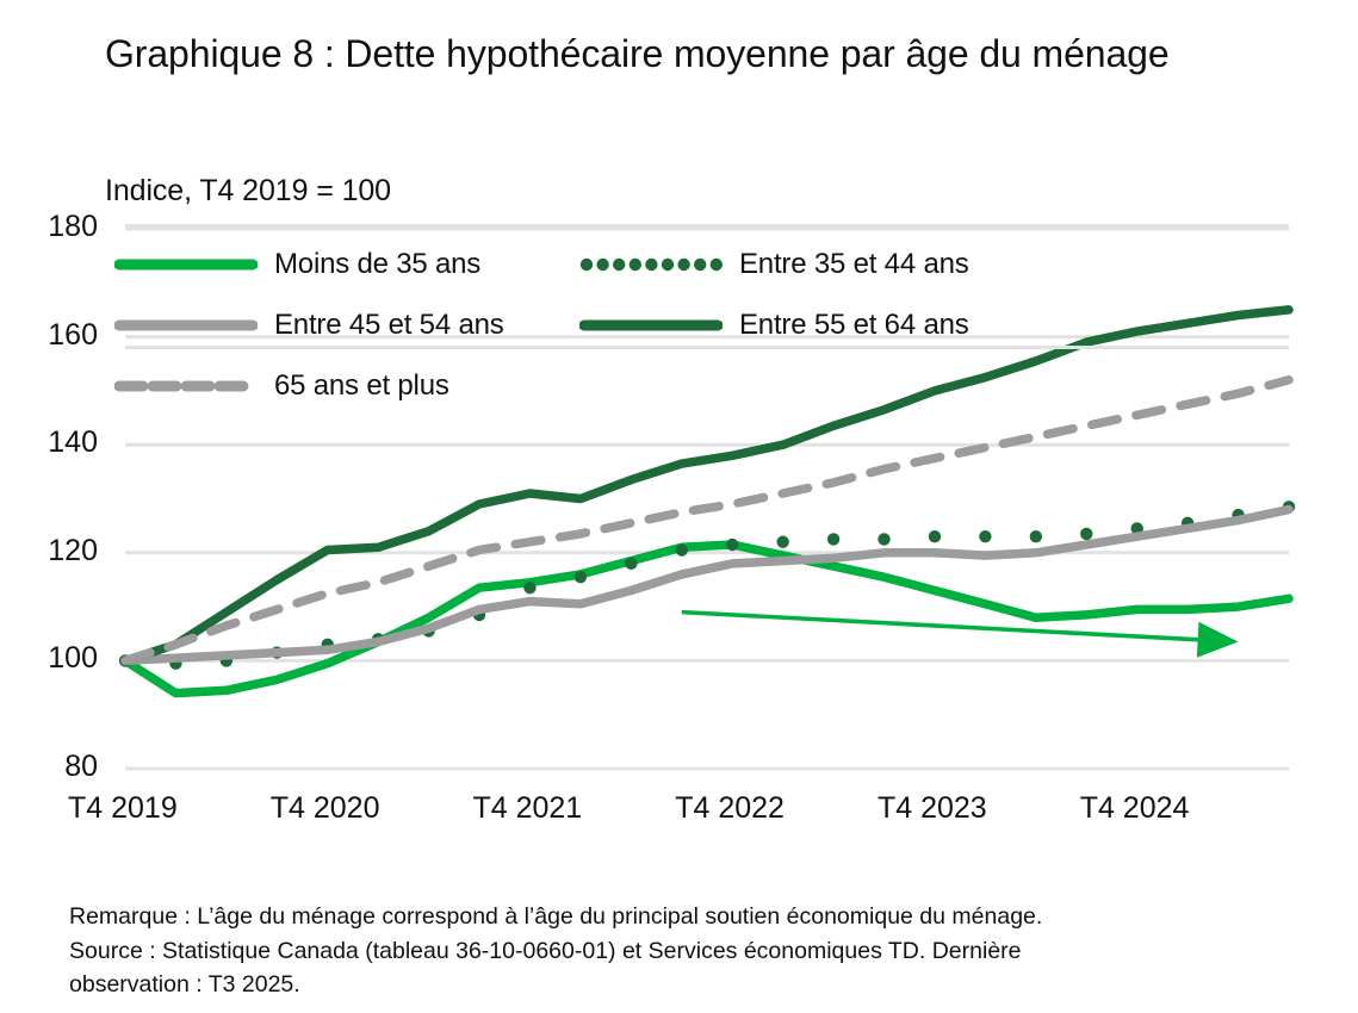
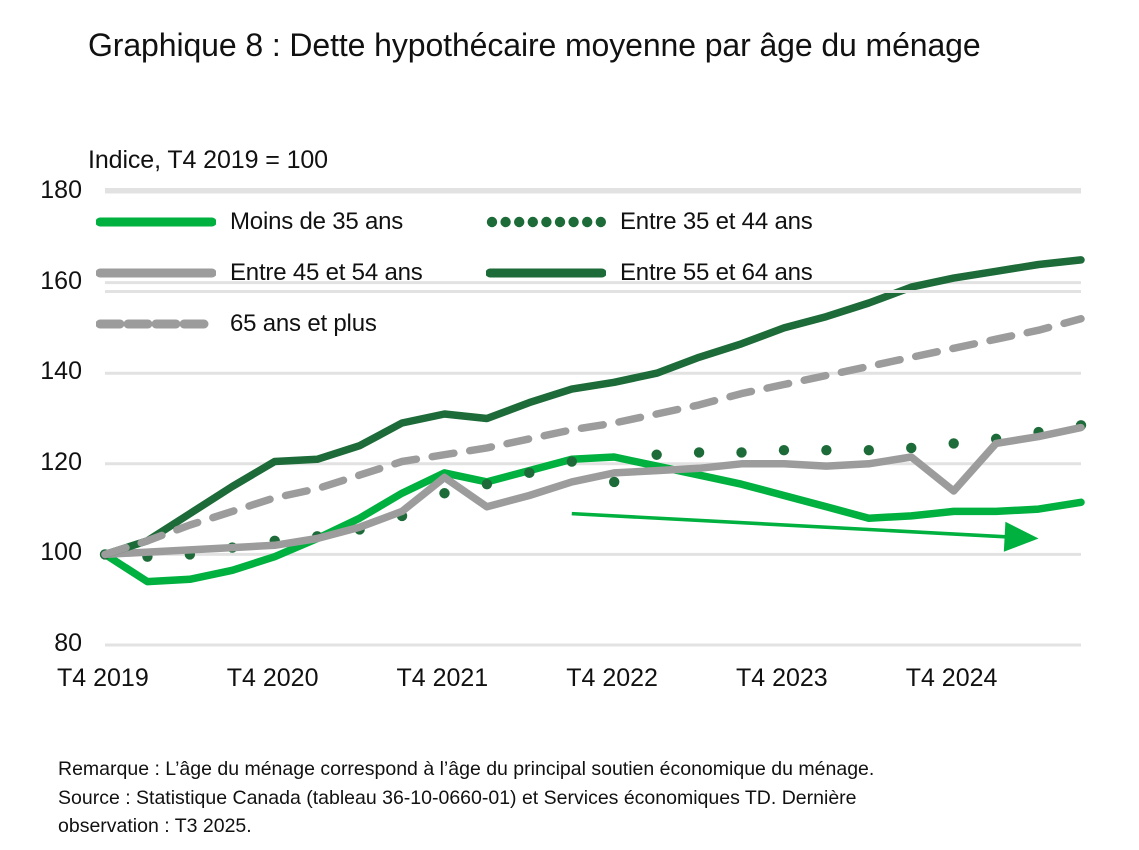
Moins de 35 ans/T4 2021: 114 -> 118
Entre 45 et 54 ans/T4 2021: 111 -> 117
Entre 35 et 44 ans/T4 2022: 122 -> 116
Entre 45 et 54 ans/T4 2024: 123 -> 114
